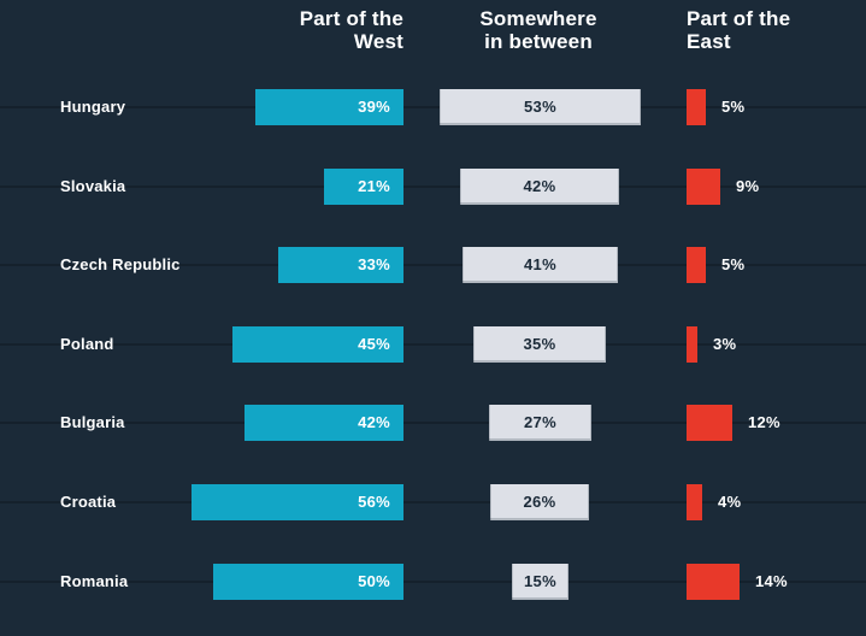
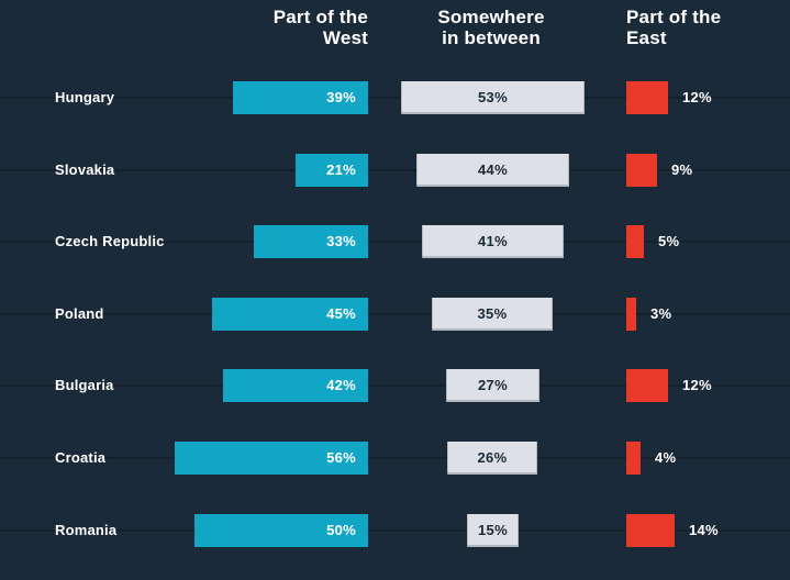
Part of the East/Hungary: 5% -> 12%
Somewhere in between/Slovakia: 42% -> 44%
